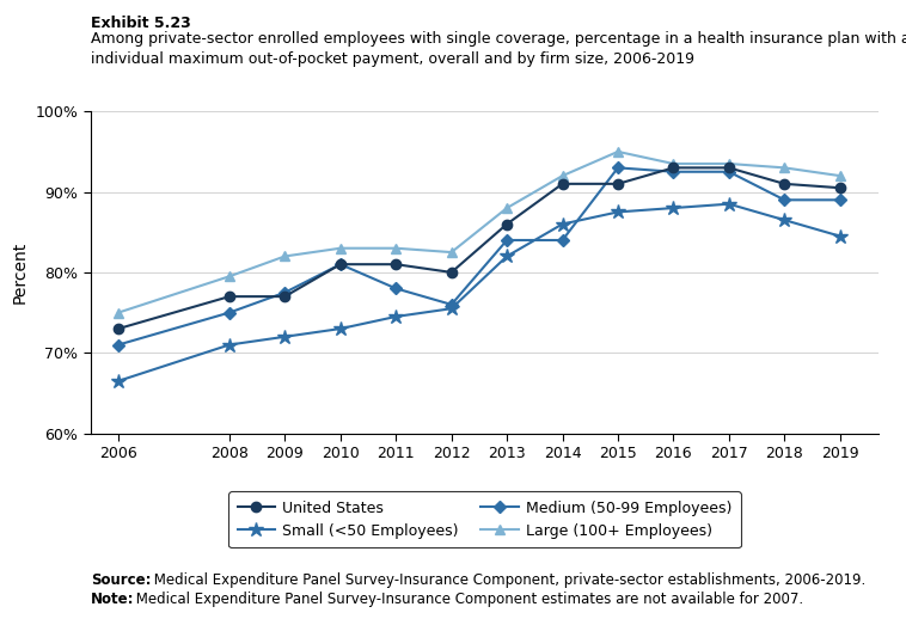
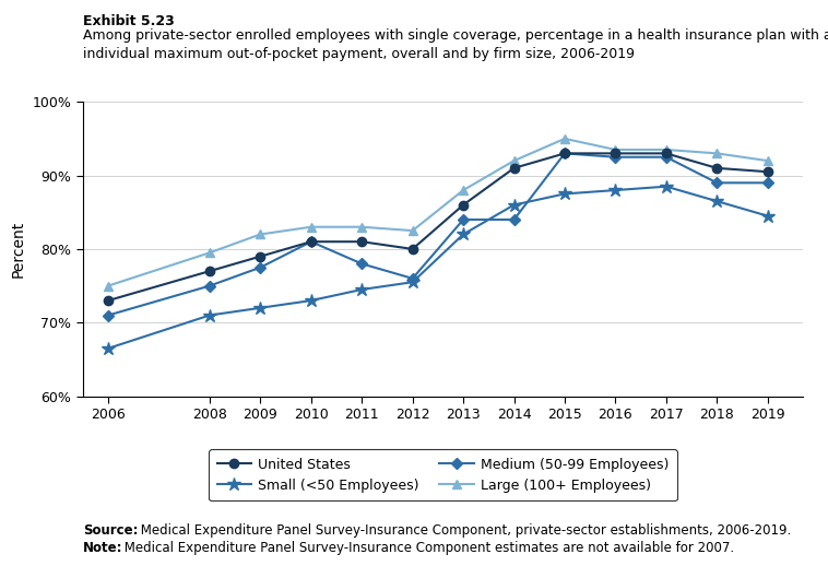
United States/2009: 77.0% -> 79.0%
United States/2015: 91.0% -> 93.0%
